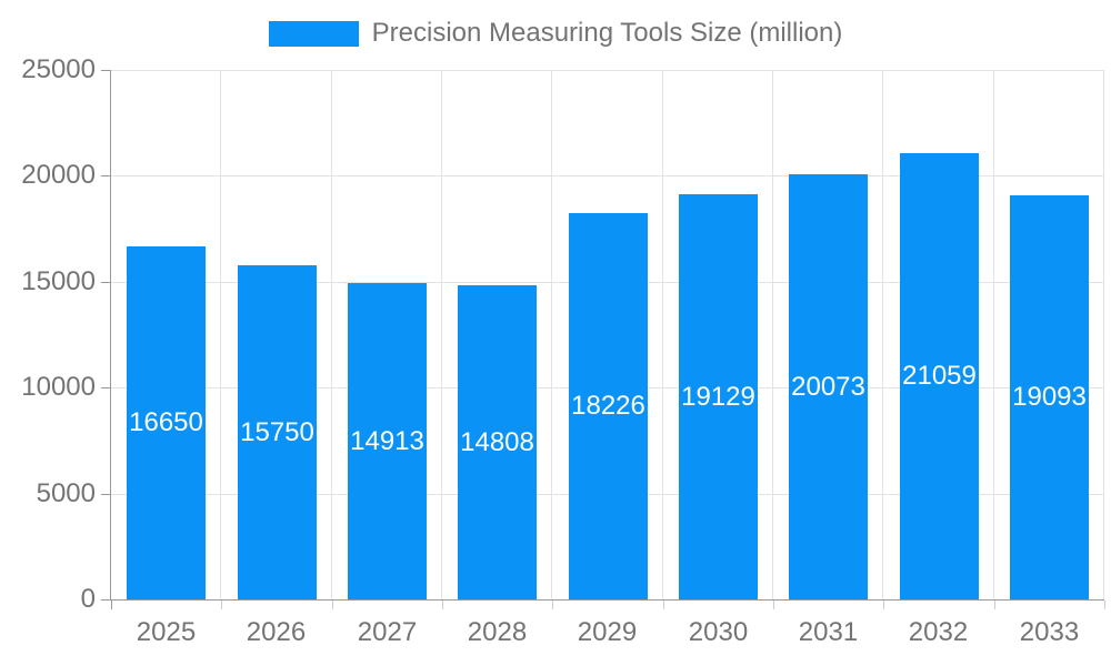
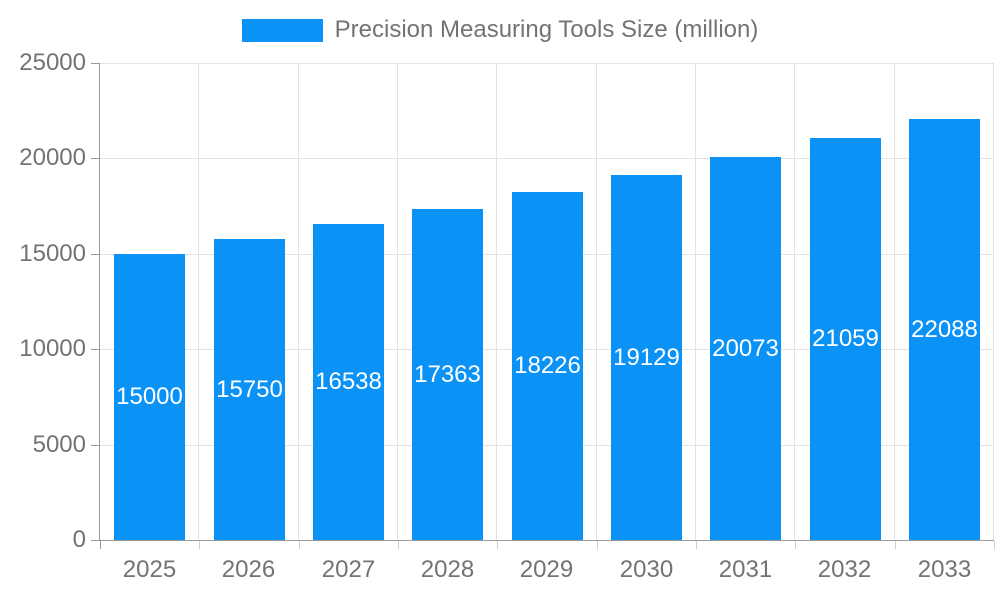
2025: 16650 -> 15000
2027: 14913 -> 16538
2028: 14808 -> 17363
2033: 19093 -> 22088
